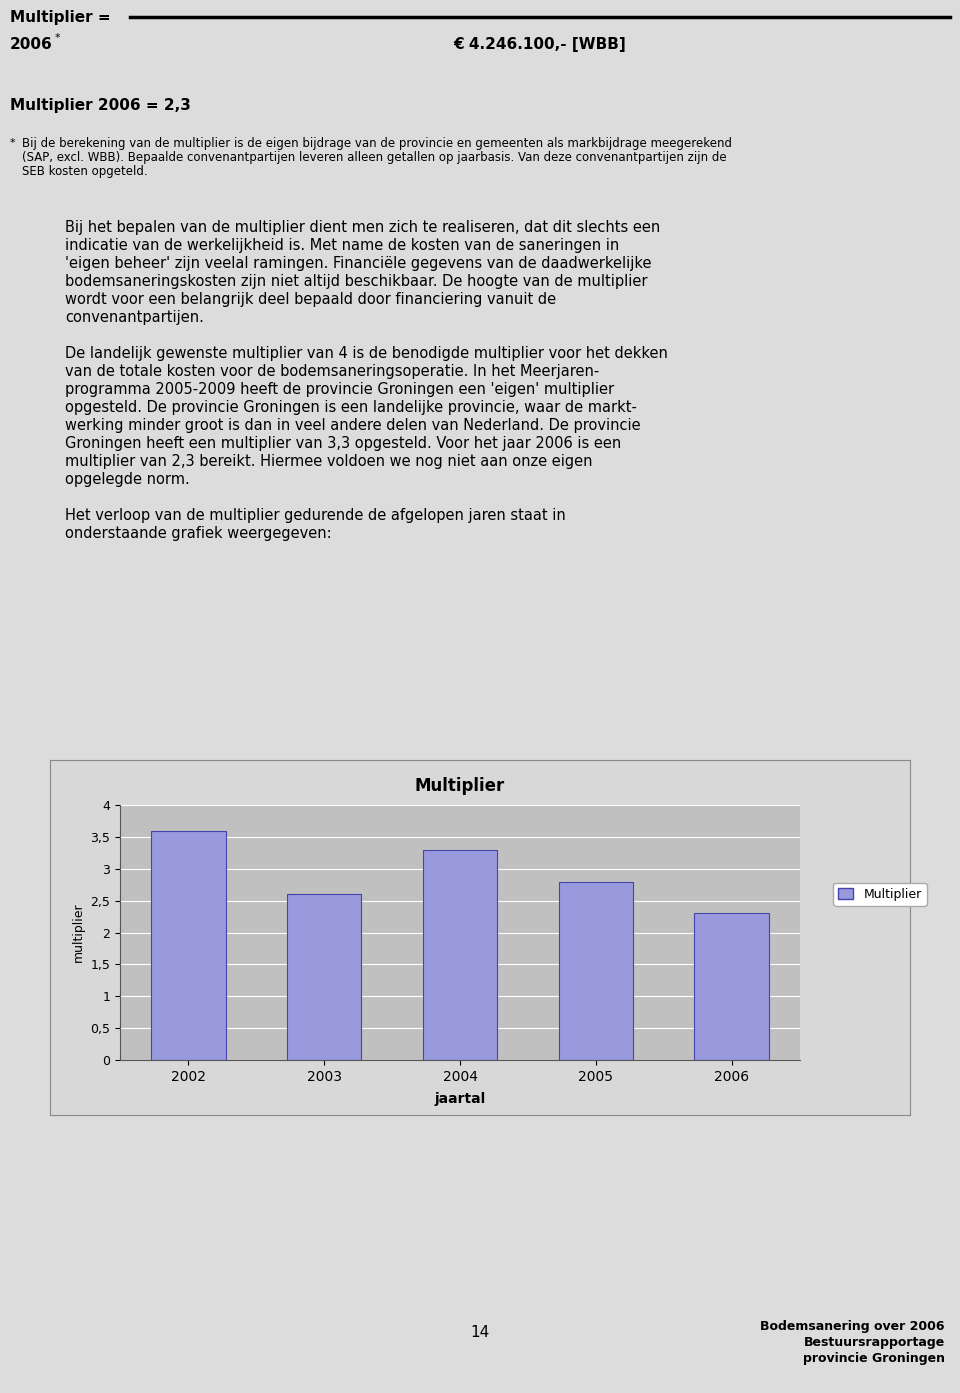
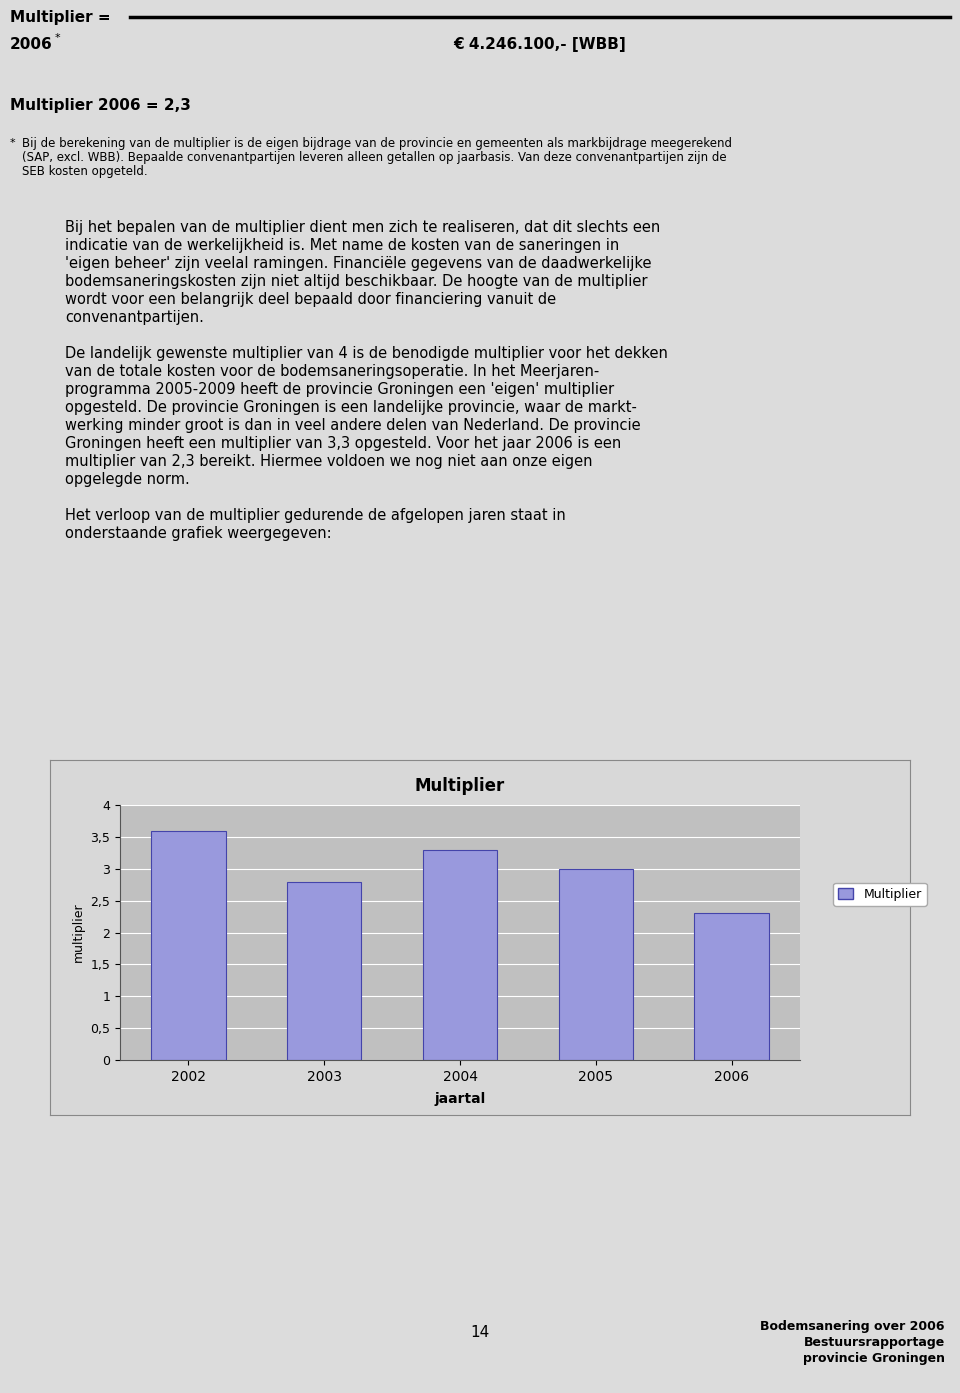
2003: 2,6 -> 2,8
2005: 2,8 -> 3,0
